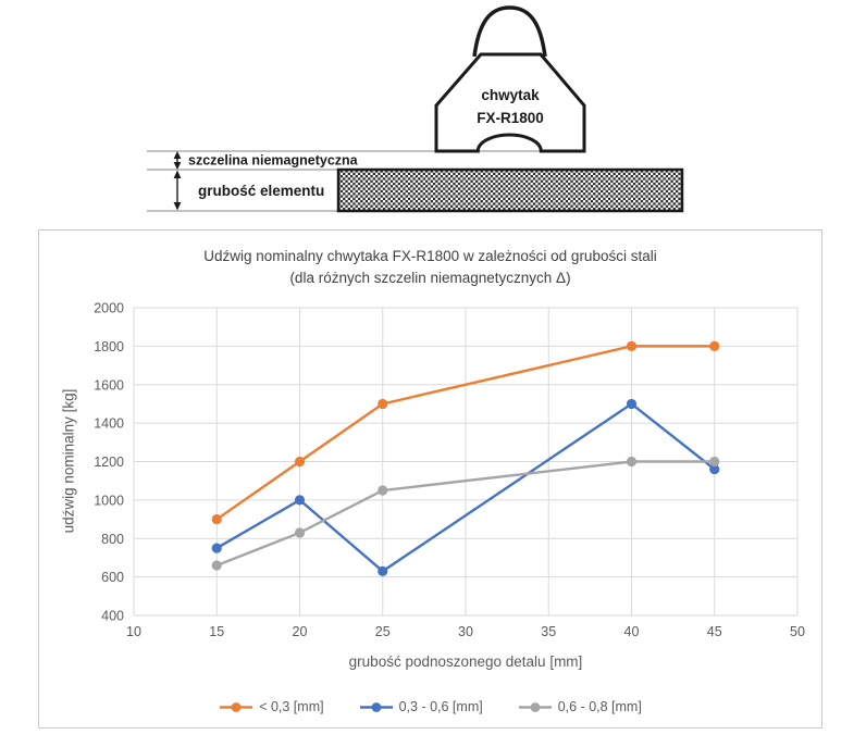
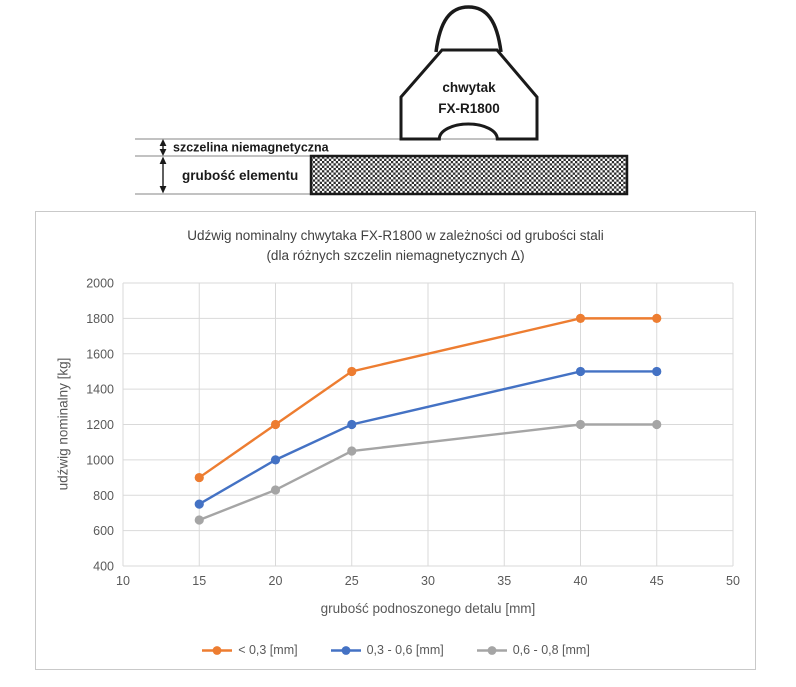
0,3 - 0,6 [mm]/25: 630 -> 1200
0,3 - 0,6 [mm]/45: 1160 -> 1500
